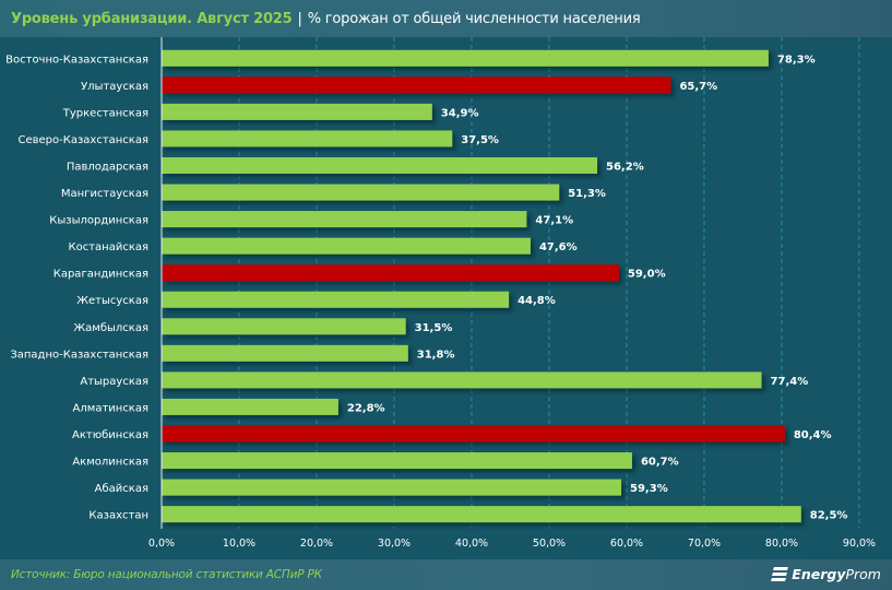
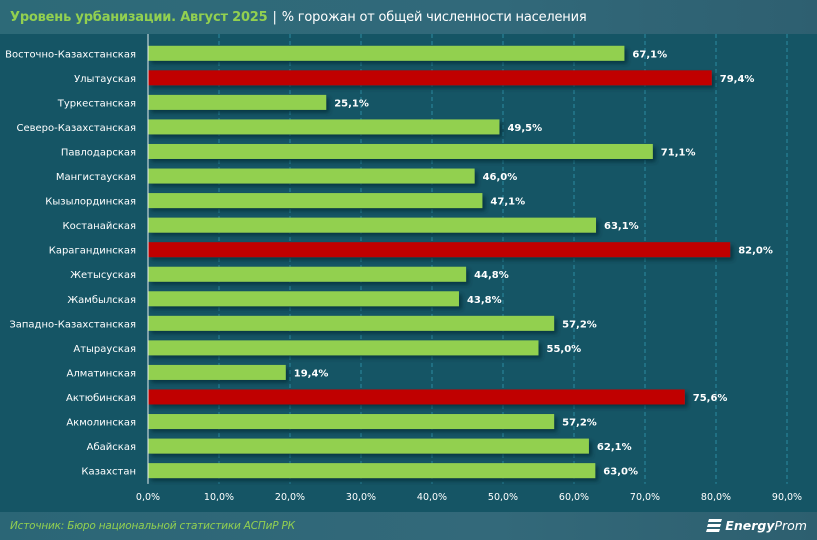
Восточно-Казахстанская: 78,3% -> 67,1%
Улытауская: 65,7% -> 79,4%
Туркестанская: 34,9% -> 25,1%
Северо-Казахстанская: 37,5% -> 49,5%
Павлодарская: 56,2% -> 71,1%
Мангистауская: 51,3% -> 46,0%
Костанайская: 47,6% -> 63,1%
Карагандинская: 59,0% -> 82,0%
Жамбылская: 31,5% -> 43,8%
Западно-Казахстанская: 31,8% -> 57,2%
Атырауская: 77,4% -> 55,0%
Алматинская: 22,8% -> 19,4%
Актюбинская: 80,4% -> 75,6%
Акмолинская: 60,7% -> 57,2%
Абайская: 59,3% -> 62,1%
Казахстан: 82,5% -> 63,0%
